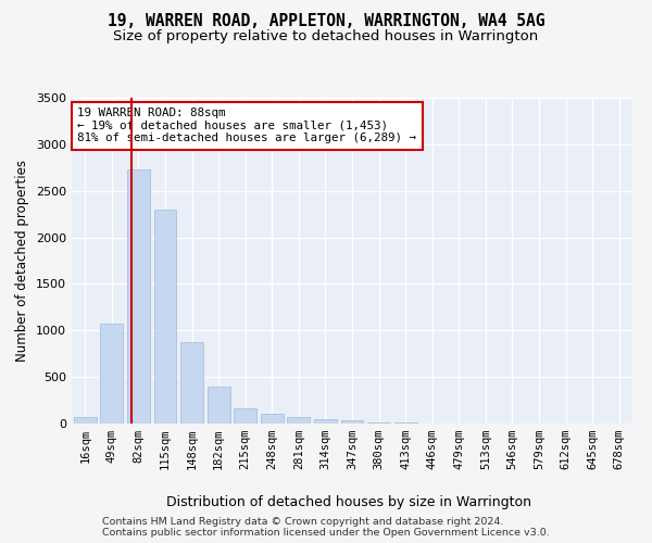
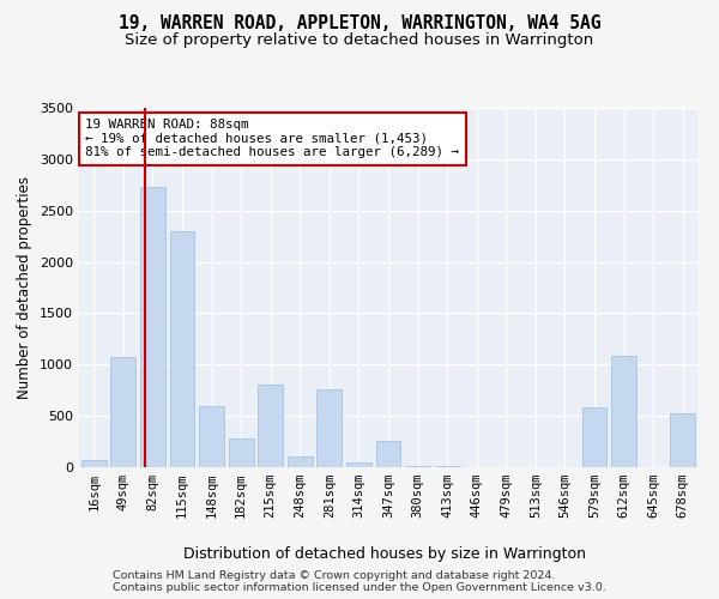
148sqm: 880 -> 600
182sqm: 400 -> 280
215sqm: 160 -> 800
281sqm: 60 -> 760
347sqm: 30 -> 260
579sqm: 0 -> 580
612sqm: 0 -> 1080
678sqm: 0 -> 520
